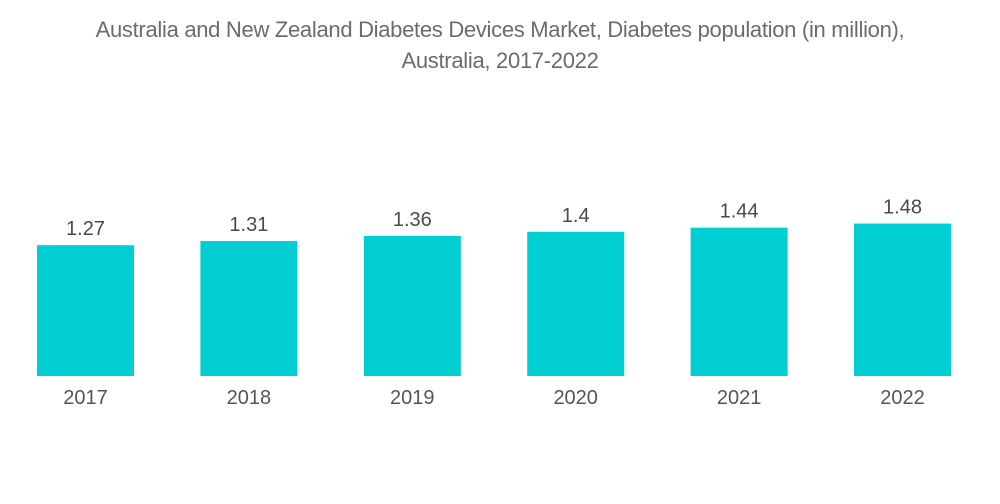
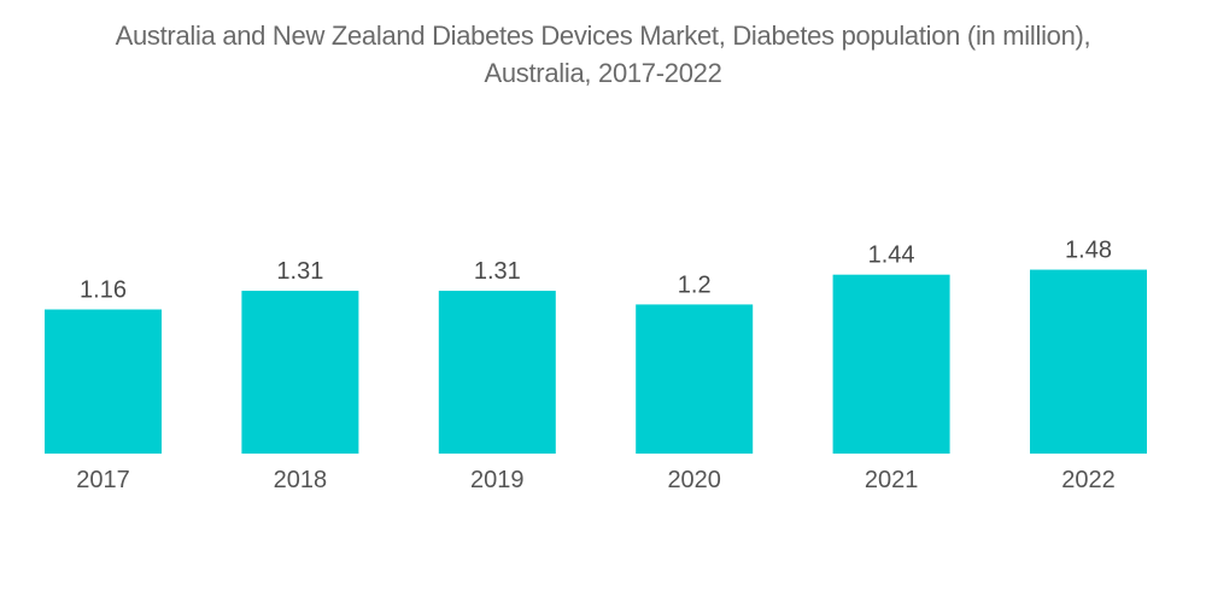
2017: 1.27 -> 1.16
2019: 1.36 -> 1.31
2020: 1.4 -> 1.2
